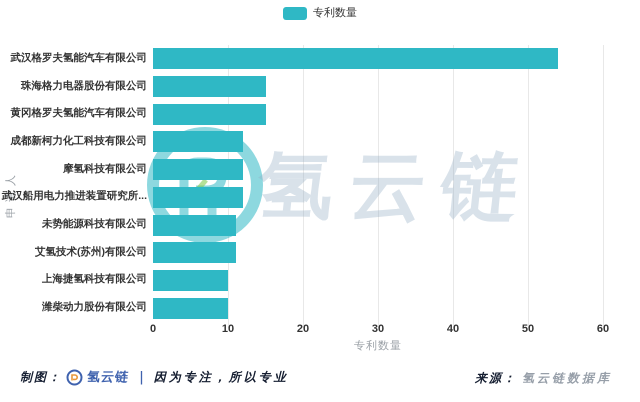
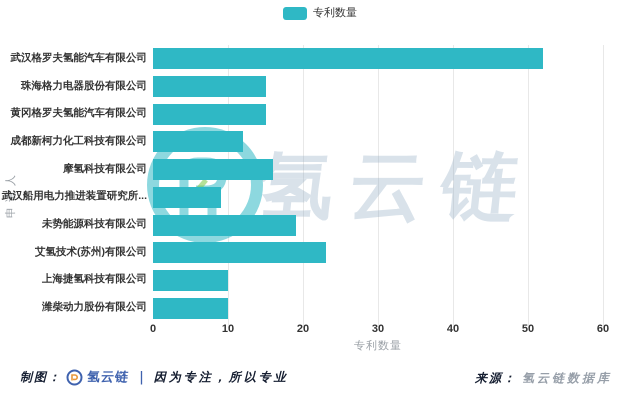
武汉格罗夫氢能汽车有限公司: 54 -> 52
摩氢科技有限公司: 12 -> 16
武汉船用电力推进装置研究所...: 12 -> 9
未势能源科技有限公司: 11 -> 19
艾氢技术(苏州)有限公司: 11 -> 23
